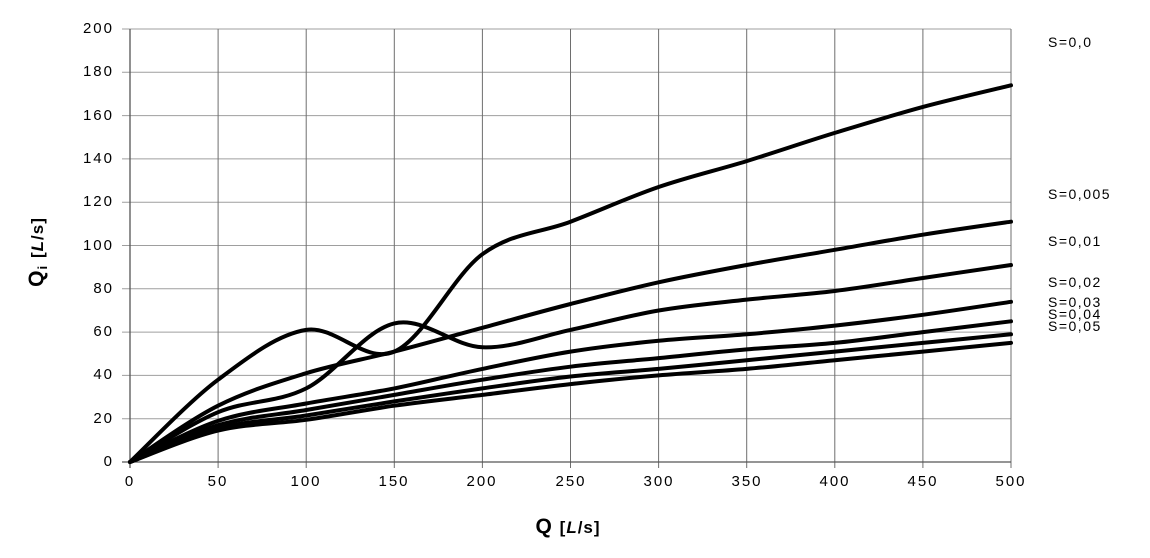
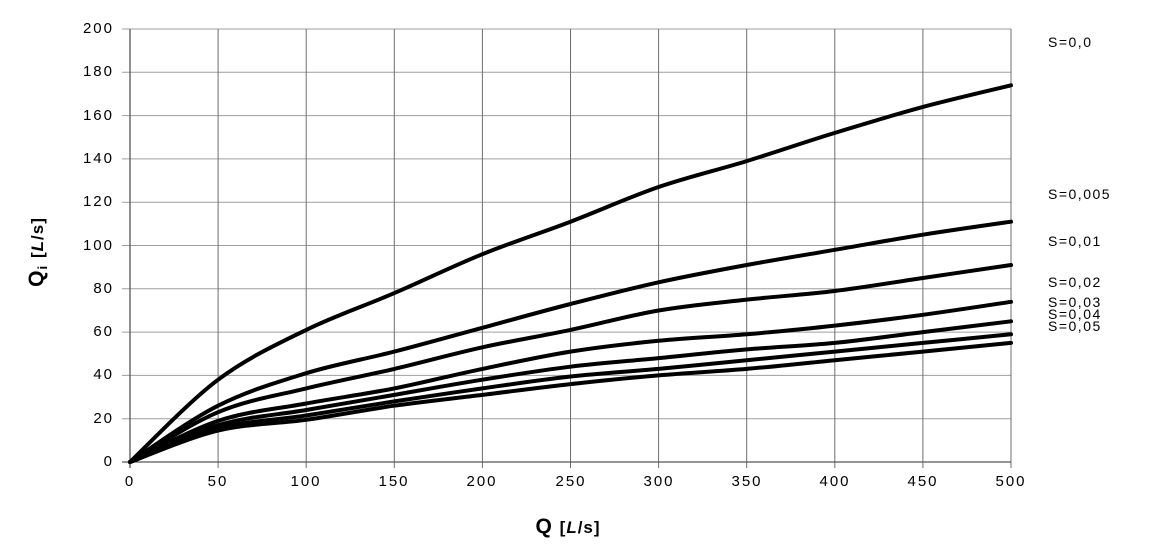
S=0,0/150: 51 -> 78
S=0,01/150: 64 -> 43
